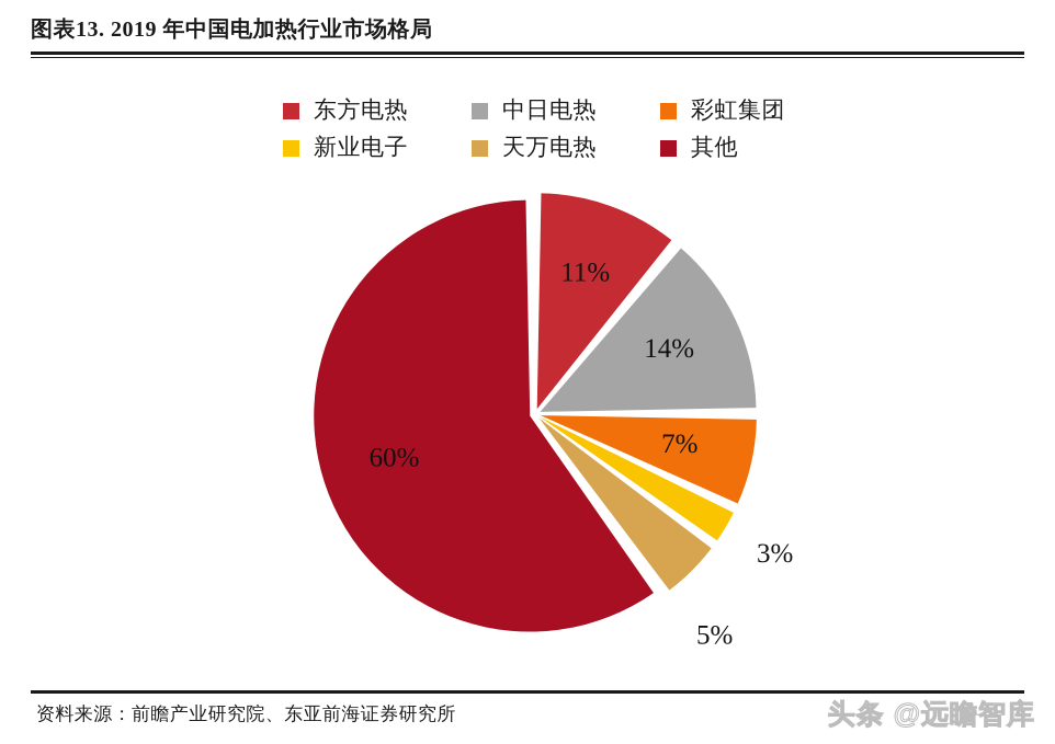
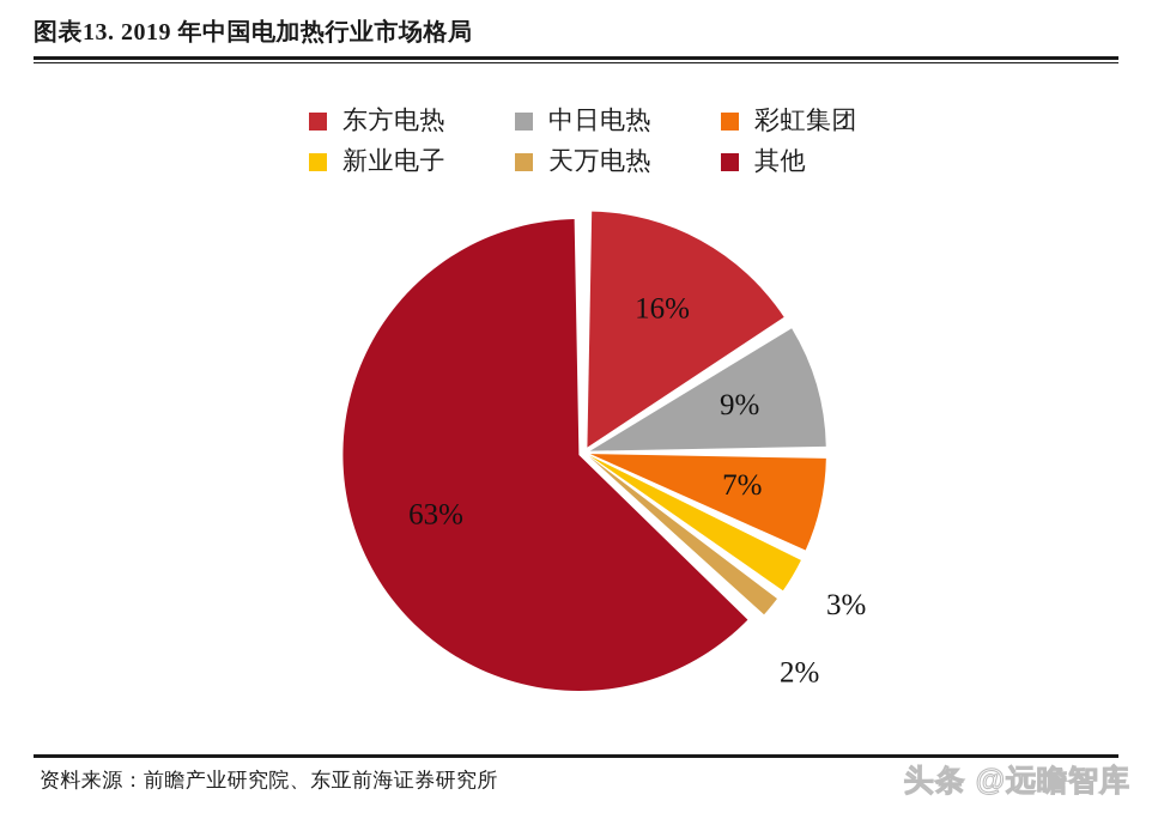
东方电热: 11% -> 16%
中日电热: 14% -> 9%
天万电热: 5% -> 2%
其他: 60% -> 63%
